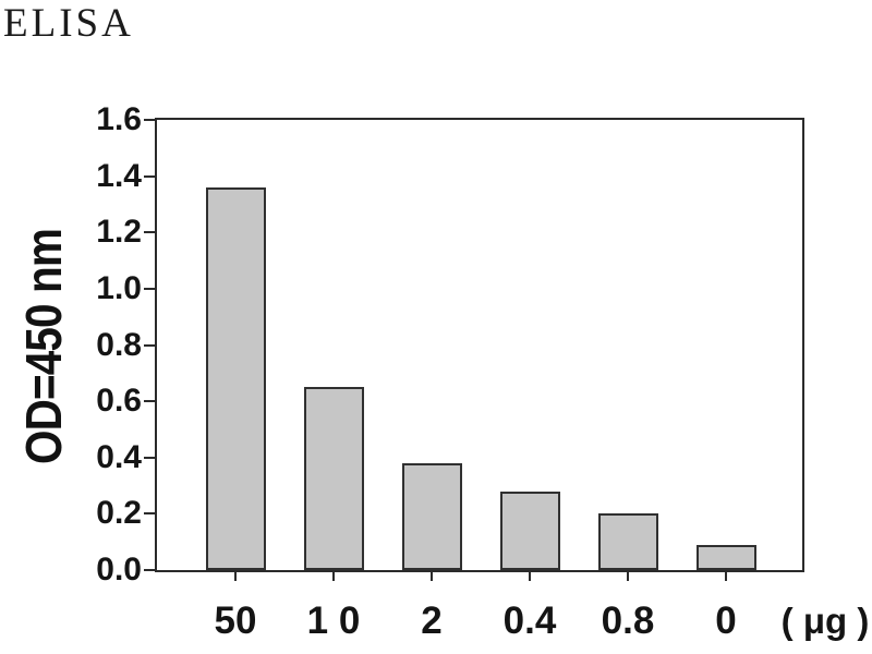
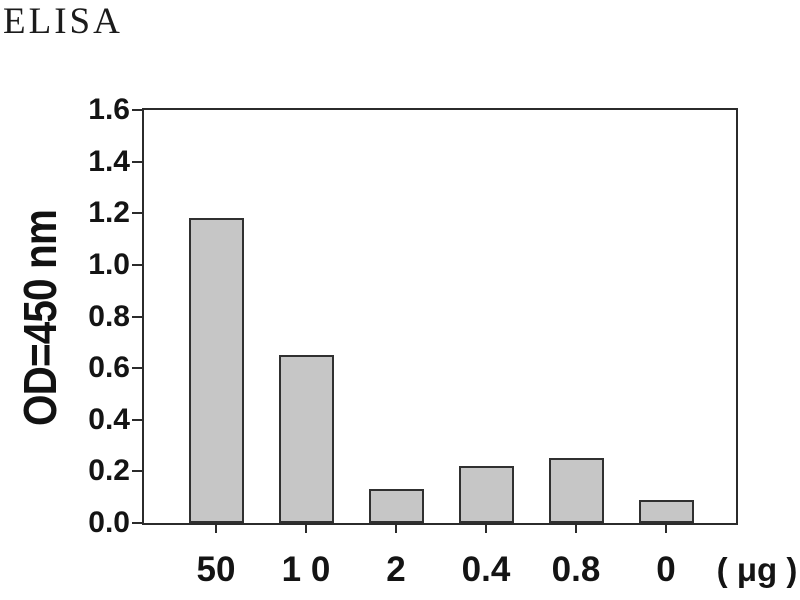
50: 1.36 -> 1.18
2: 0.38 -> 0.13
0.4: 0.28 -> 0.22
0.8: 0.20 -> 0.25
